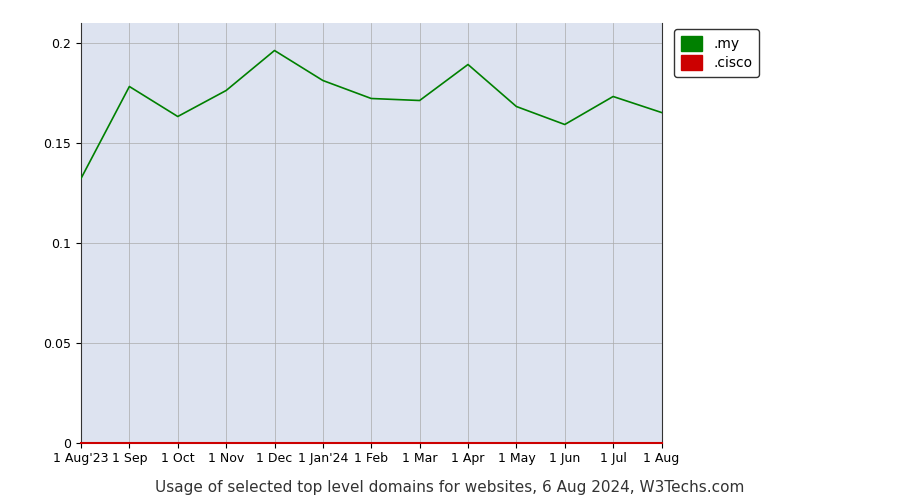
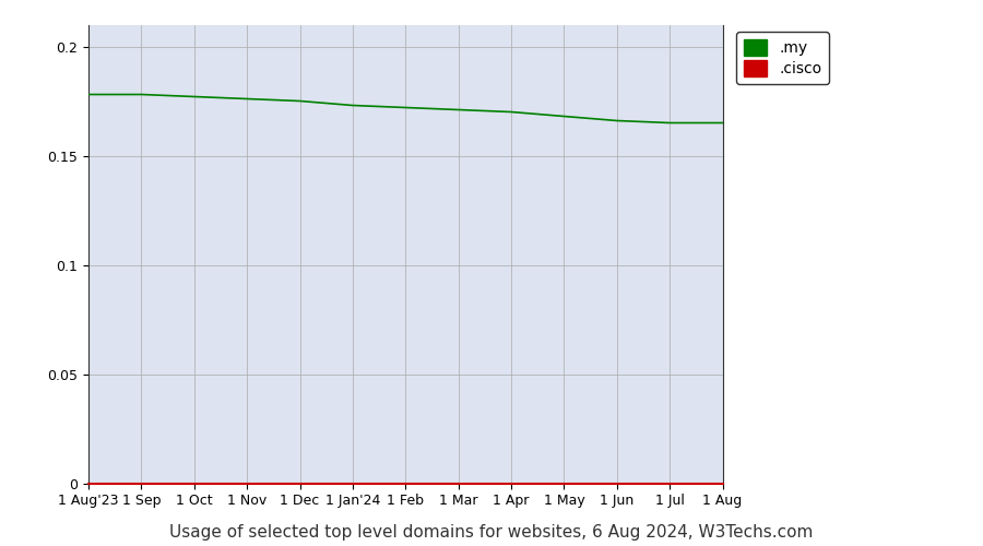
.my/1 Aug'23: 0.132 -> 0.178
.my/1 Oct: 0.163 -> 0.177
.my/1 Dec: 0.196 -> 0.175
.my/1 Jan'24: 0.181 -> 0.173
.my/1 Apr: 0.189 -> 0.170
.my/1 Jun: 0.159 -> 0.166
.my/1 Jul: 0.173 -> 0.165
